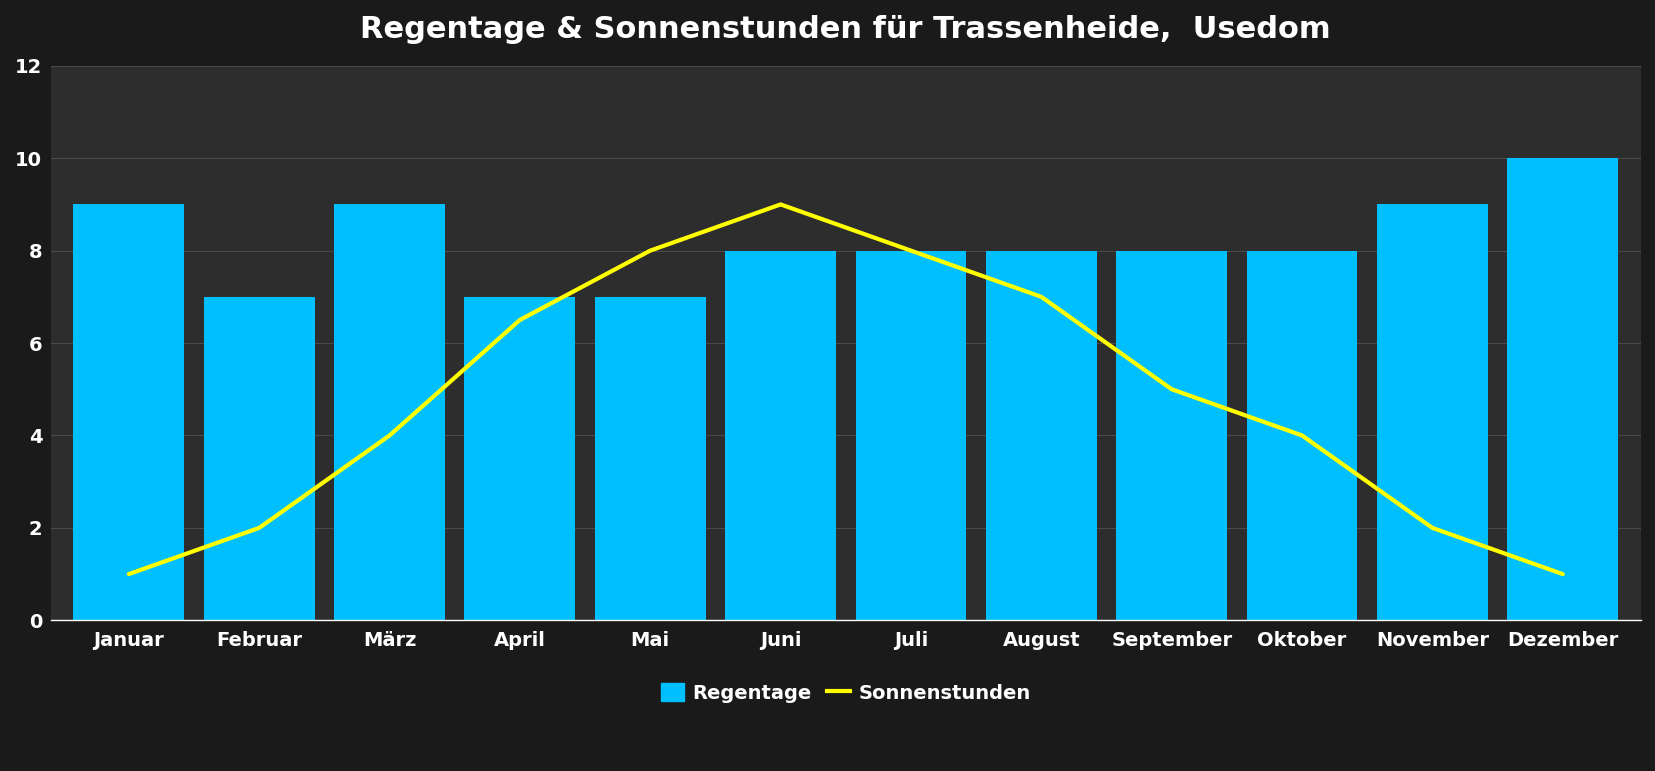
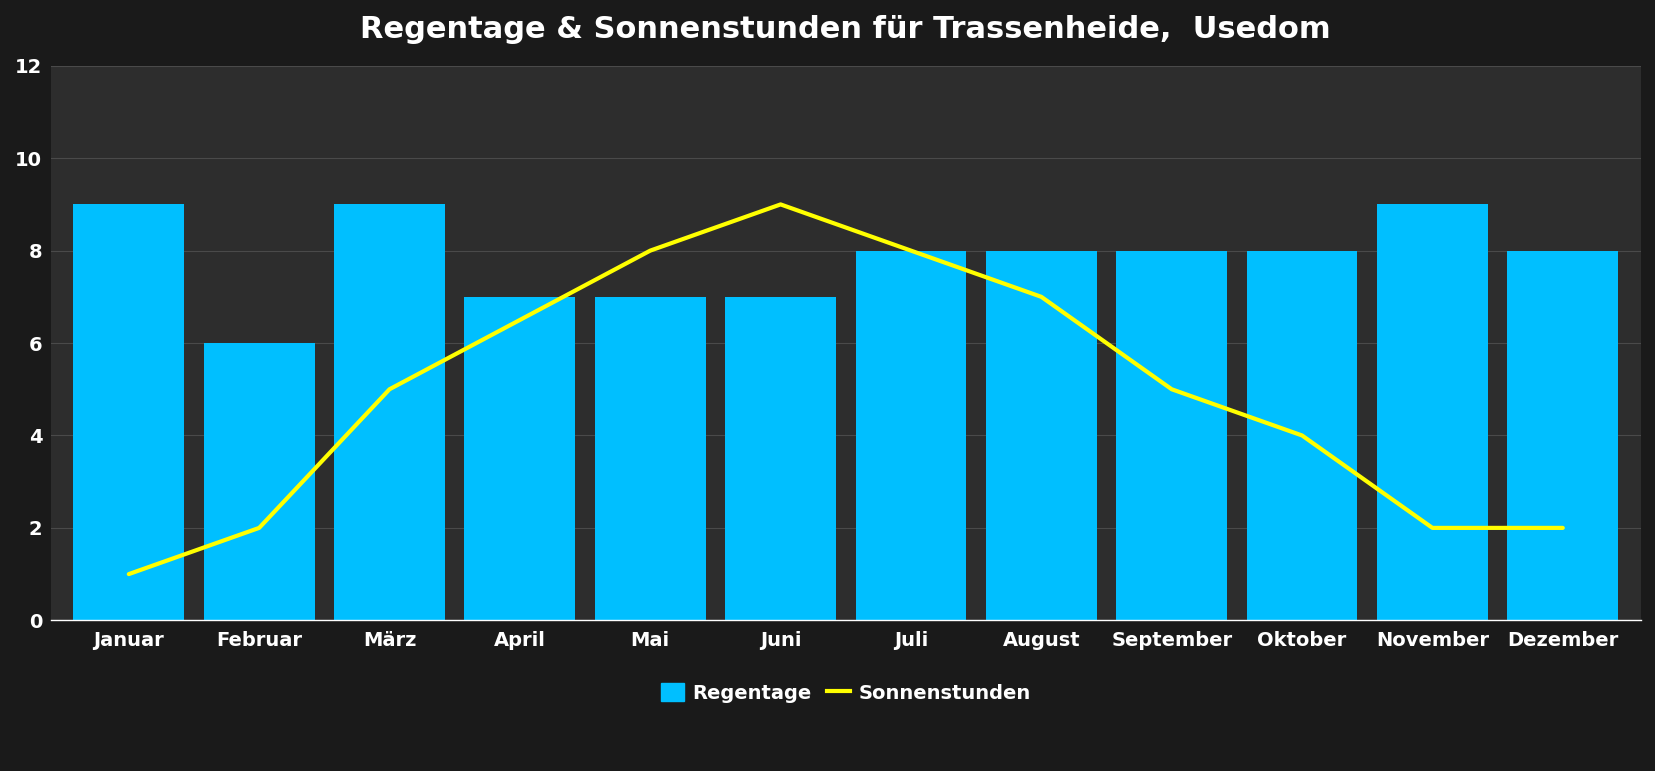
Regentage/Februar: 7 -> 6
Sonnenstunden/März: 4.0 -> 5.0
Regentage/Juni: 8 -> 7
Regentage/Dezember: 10 -> 8
Sonnenstunden/Dezember: 1.0 -> 2.0
